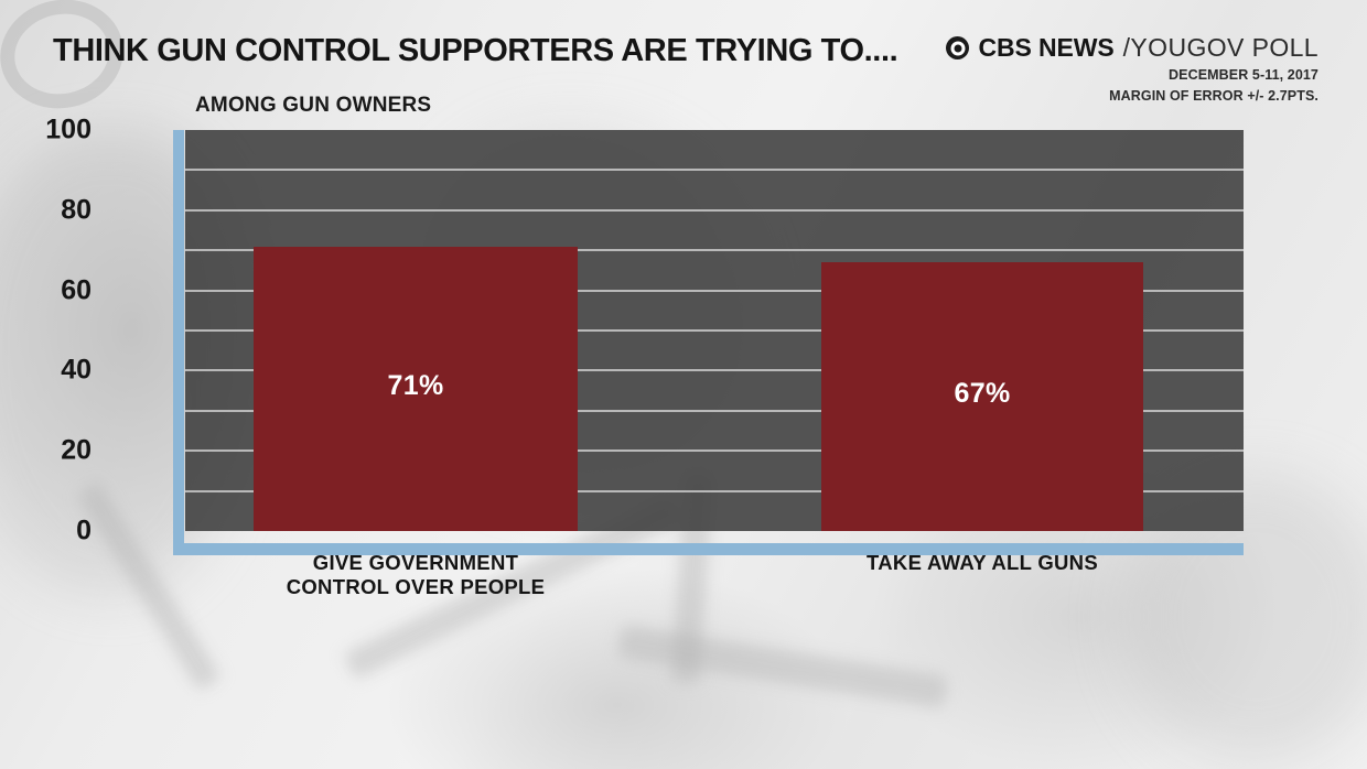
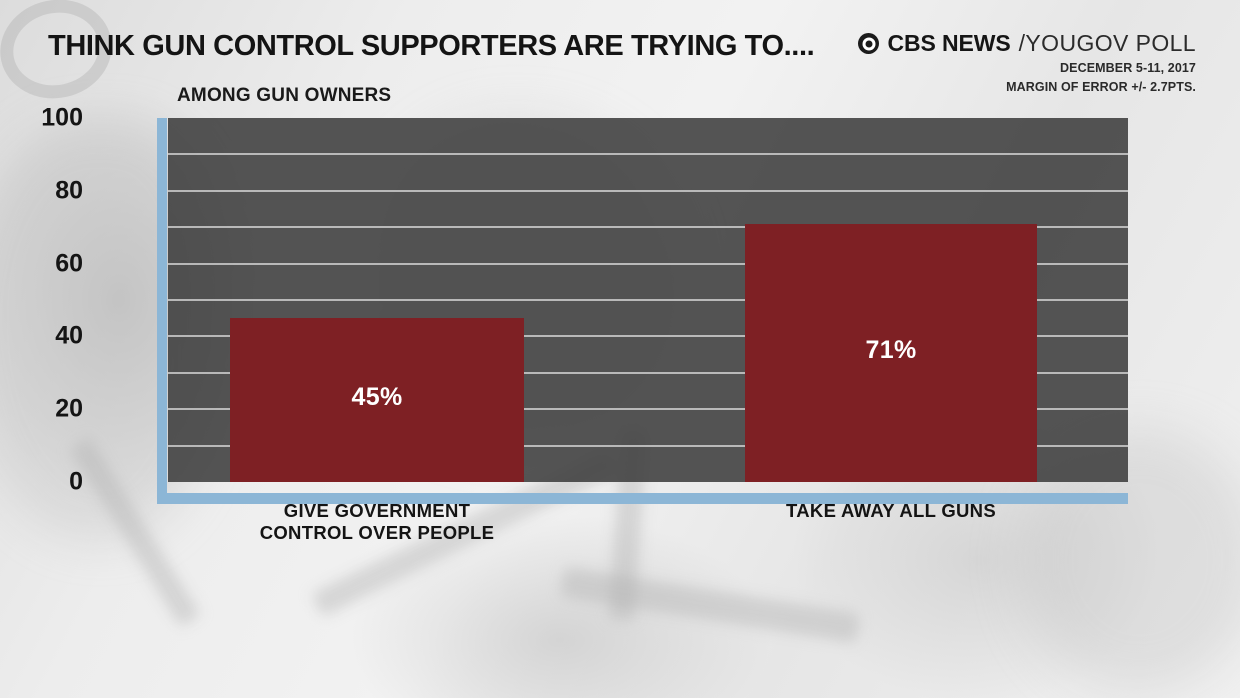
GIVE GOVERNMENT CONTROL OVER PEOPLE: 71% -> 45%
TAKE AWAY ALL GUNS: 67% -> 71%
